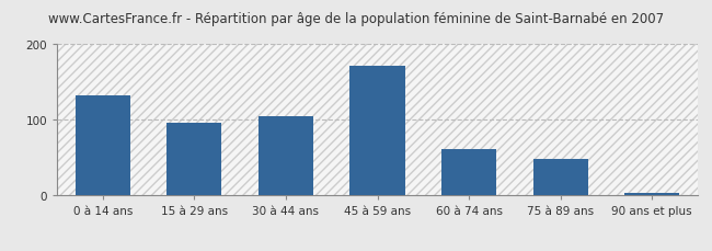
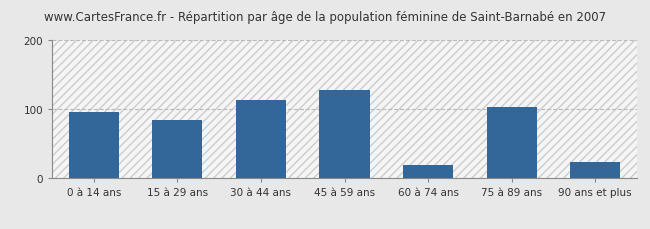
0 à 14 ans: 133 -> 96
15 à 29 ans: 96 -> 84
30 à 44 ans: 105 -> 114
45 à 59 ans: 172 -> 128
60 à 74 ans: 62 -> 20
75 à 89 ans: 48 -> 104
90 ans et plus: 3 -> 24
